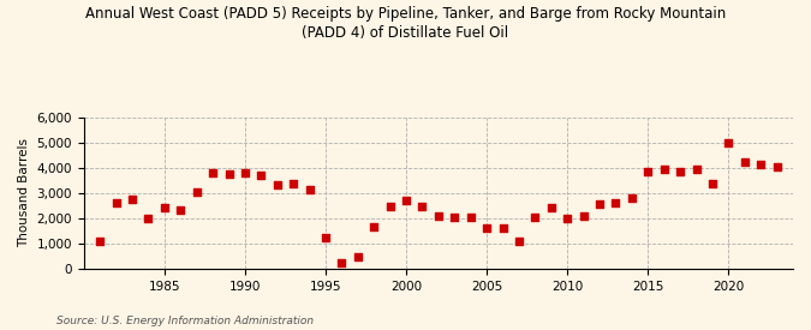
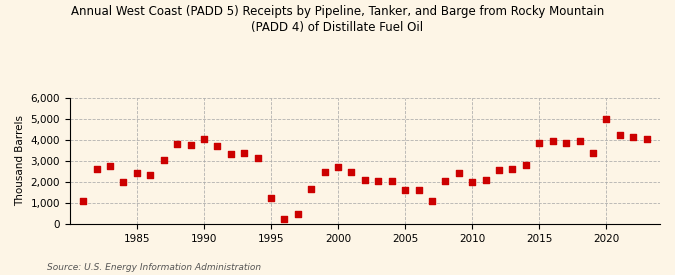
1990: 3,800 -> 4,050
